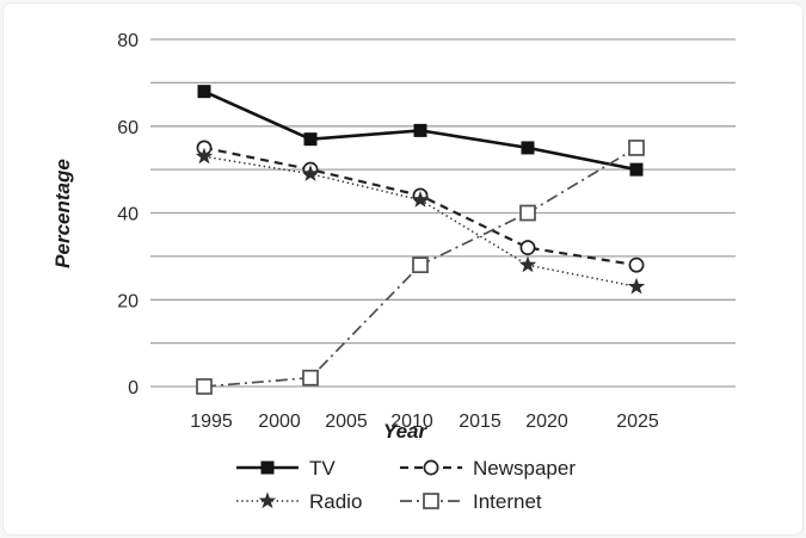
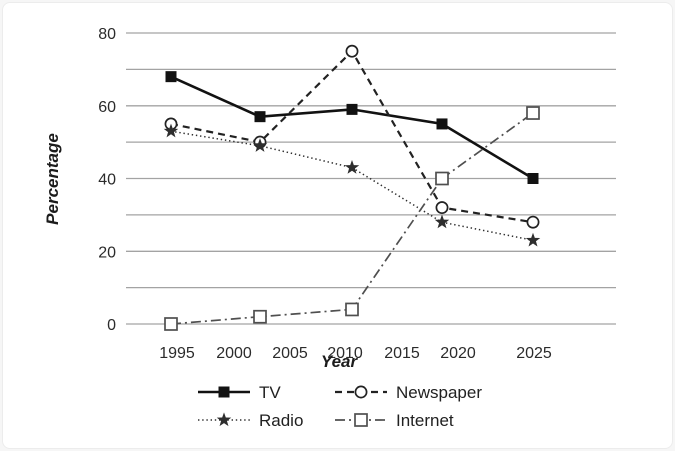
Newspaper/2010: 44 -> 75
Internet/2010: 28 -> 4
TV/2025: 50 -> 40
Internet/2025: 55 -> 58
